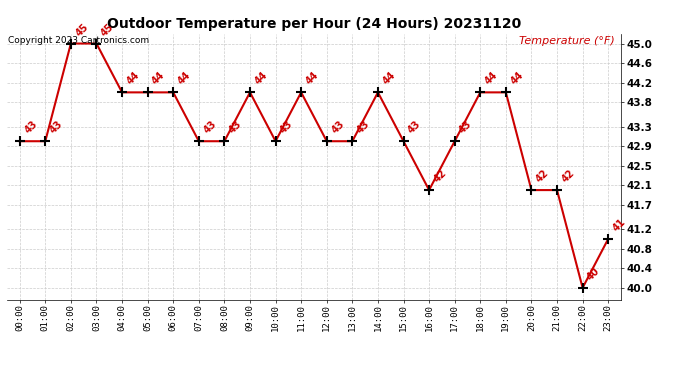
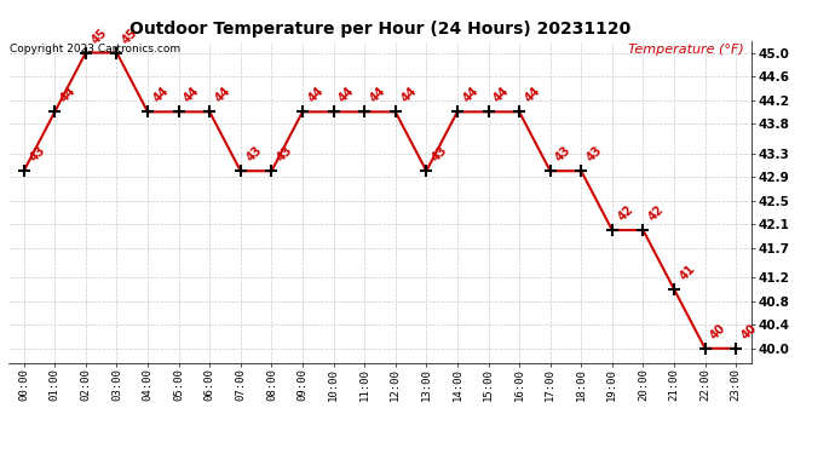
01:00: 43 -> 44
10:00: 43 -> 44
12:00: 43 -> 44
15:00: 43 -> 44
16:00: 42 -> 44
18:00: 44 -> 43
19:00: 44 -> 42
21:00: 42 -> 41
23:00: 41 -> 40
